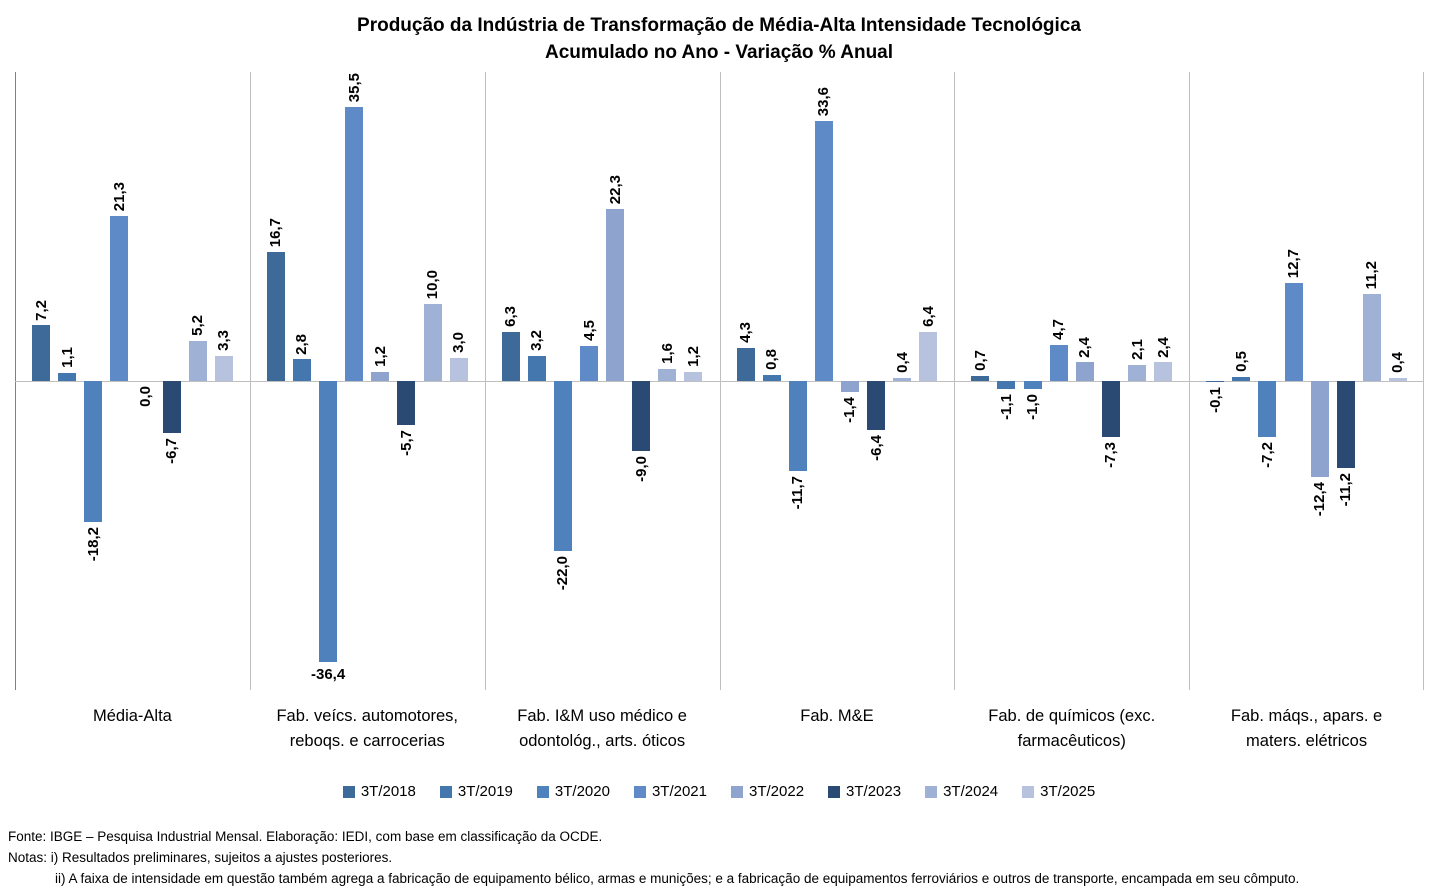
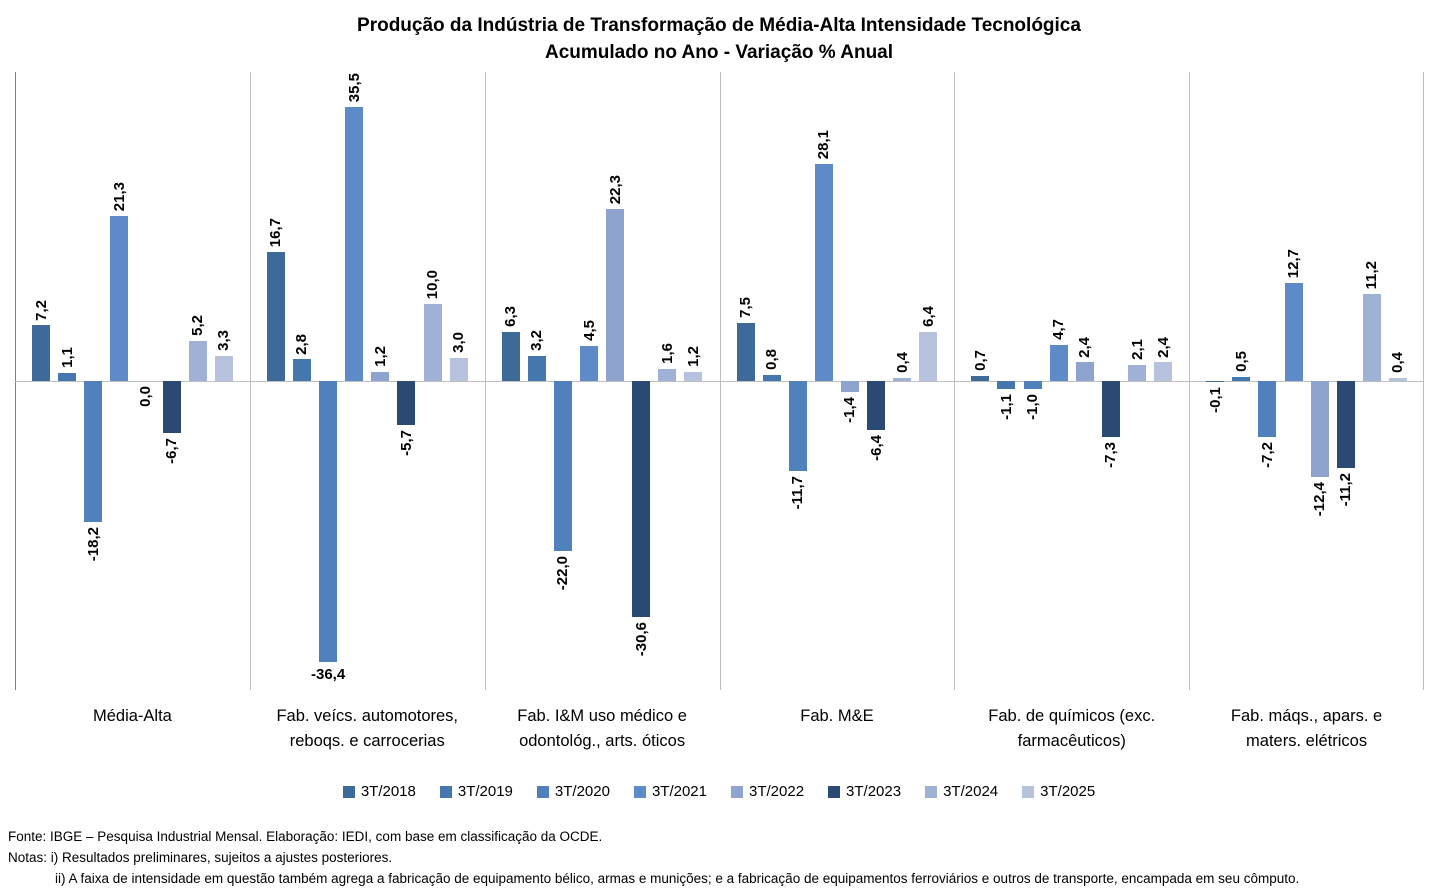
3T/2023/Fab. I&M uso médico e odontológ., arts. óticos: -9,0 -> -30,6
3T/2018/Fab. M&E: 4,3 -> 7,5
3T/2021/Fab. M&E: 33,6 -> 28,1
